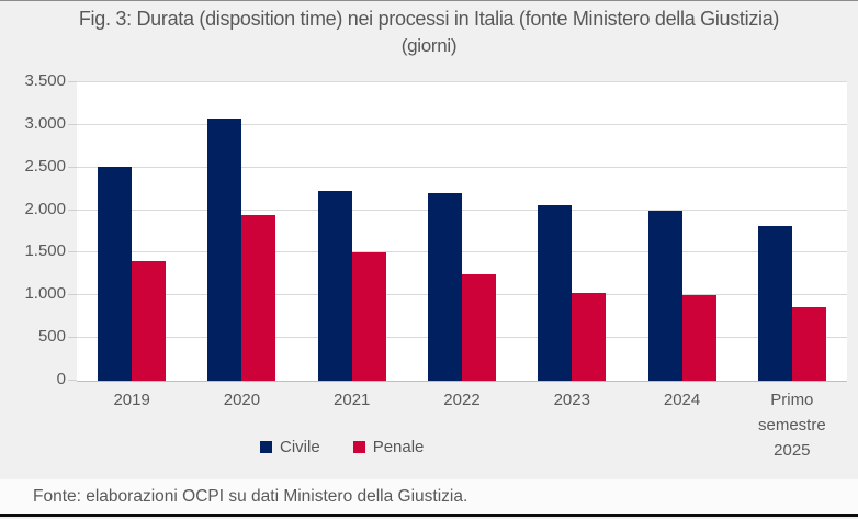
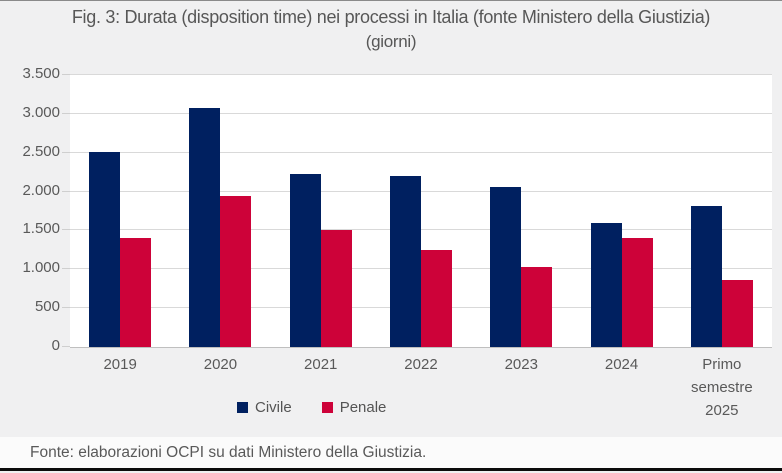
Civile/2024: 2000 -> 1600
Penale/2024: 1000 -> 1400
